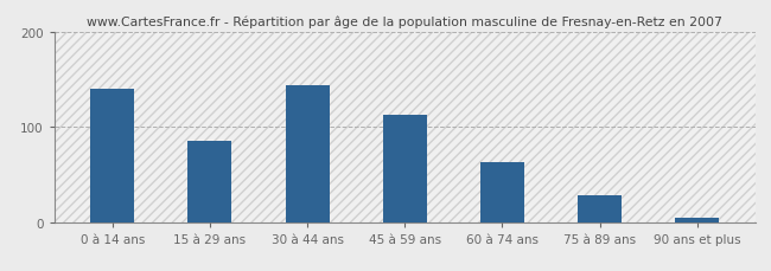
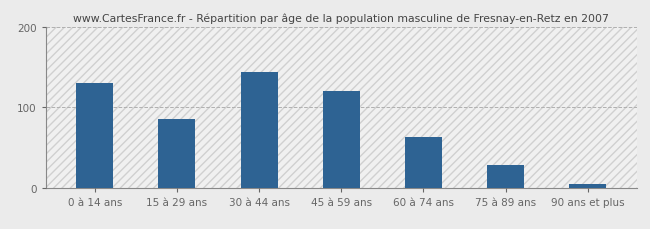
0 à 14 ans: 140 -> 130
45 à 59 ans: 112 -> 120
